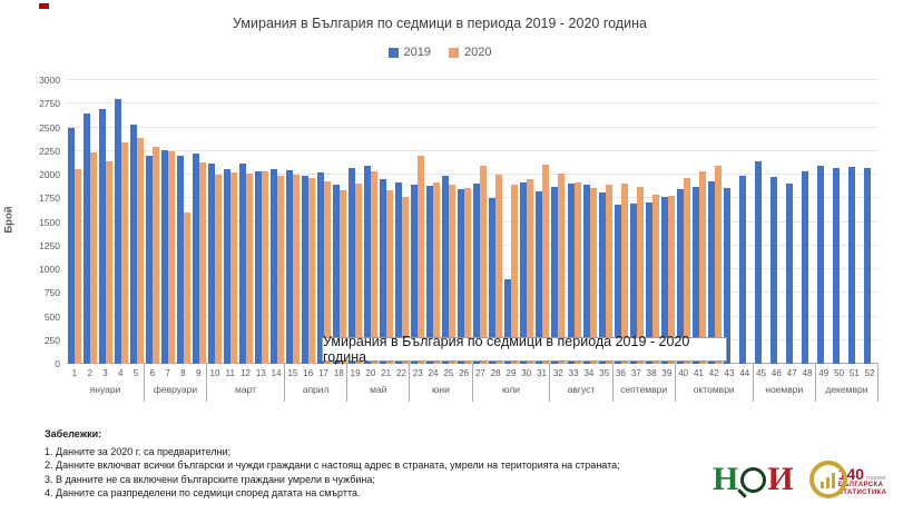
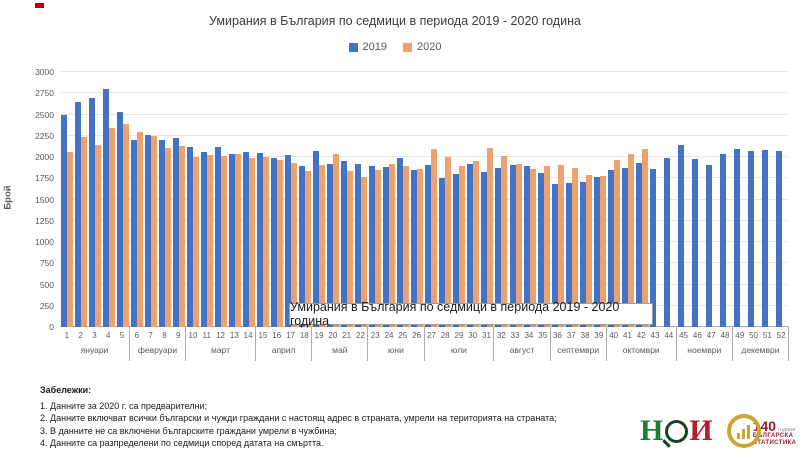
2020/8: 1600 -> 2100
2019/20: 2100 -> 1900
2020/23: 2200 -> 1800
2019/29: 900 -> 1800
